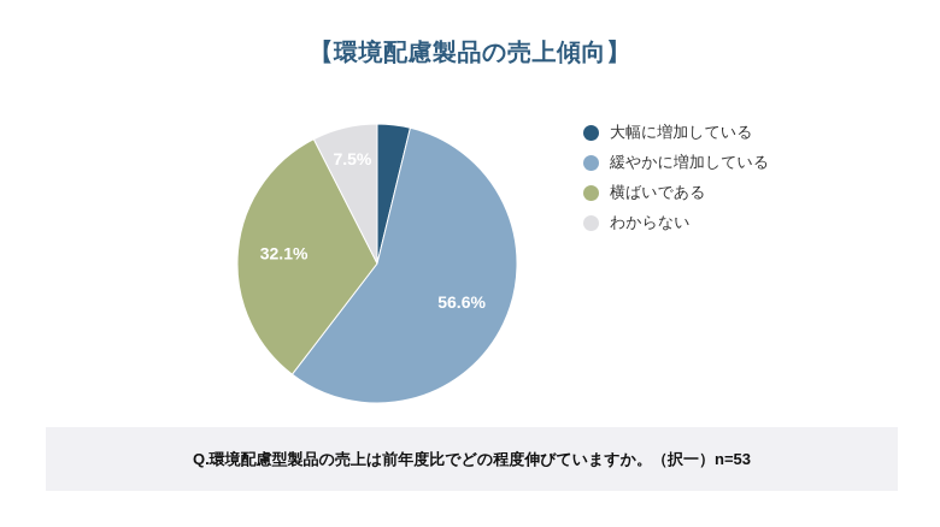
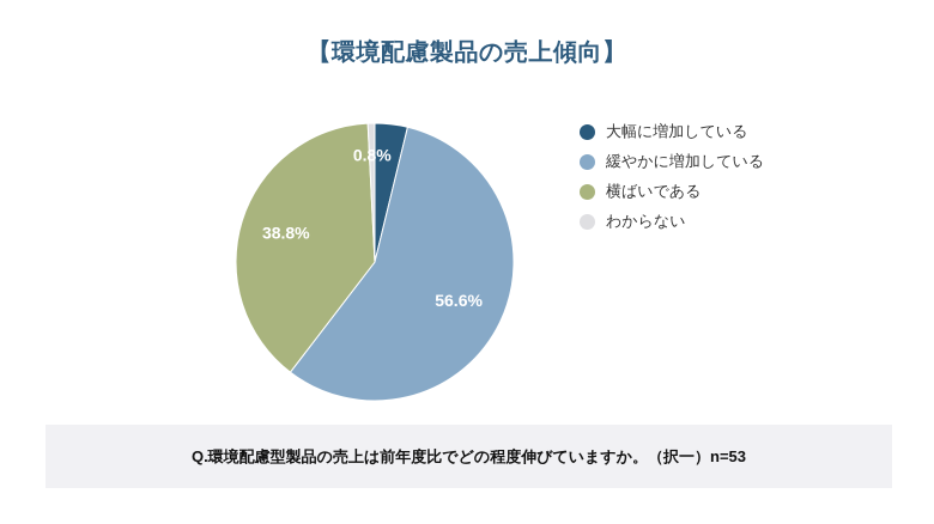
横ばいである: 32.1% -> 38.8%
わからない: 7.5% -> 0.8%
